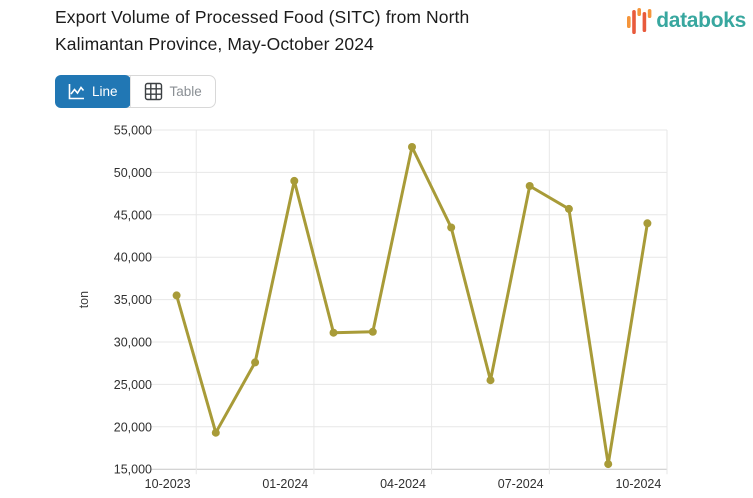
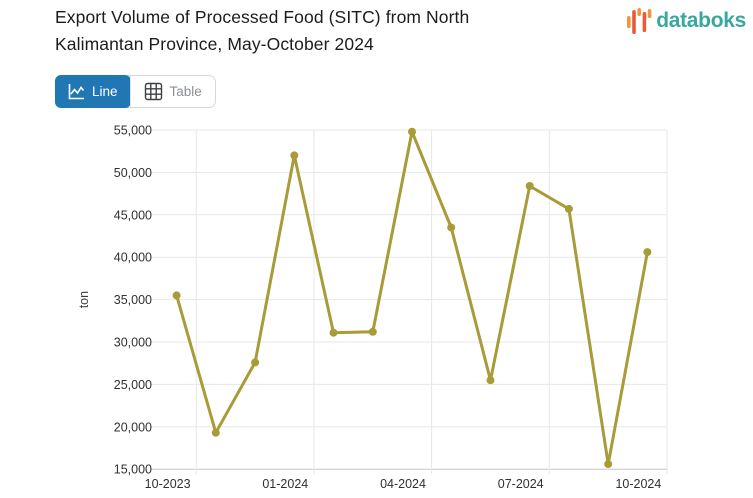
01-2024: 49000 -> 52000
04-2024: 53000 -> 55000
10-2024: 44000 -> 41000
